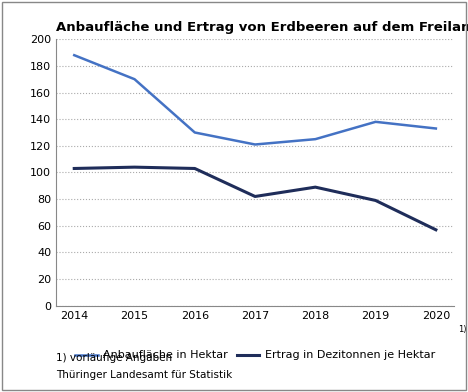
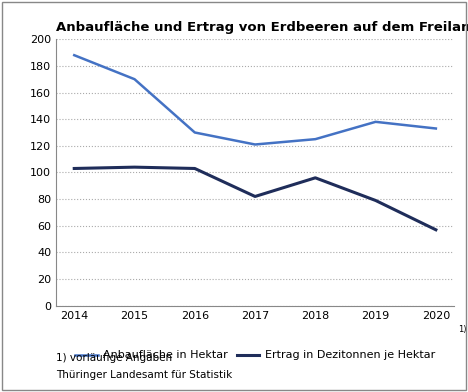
Ertrag in Dezitonnen je Hektar/2018: 89 -> 96
